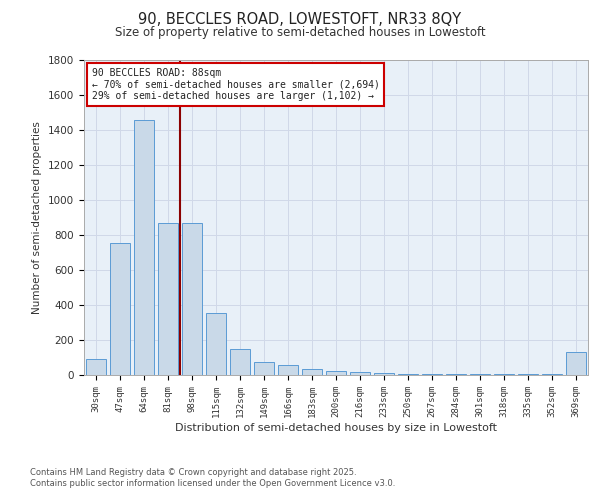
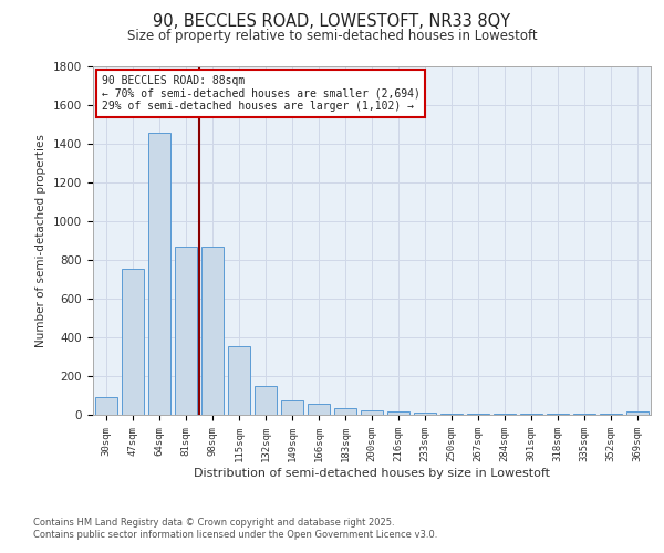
369sqm: 130 -> 20
